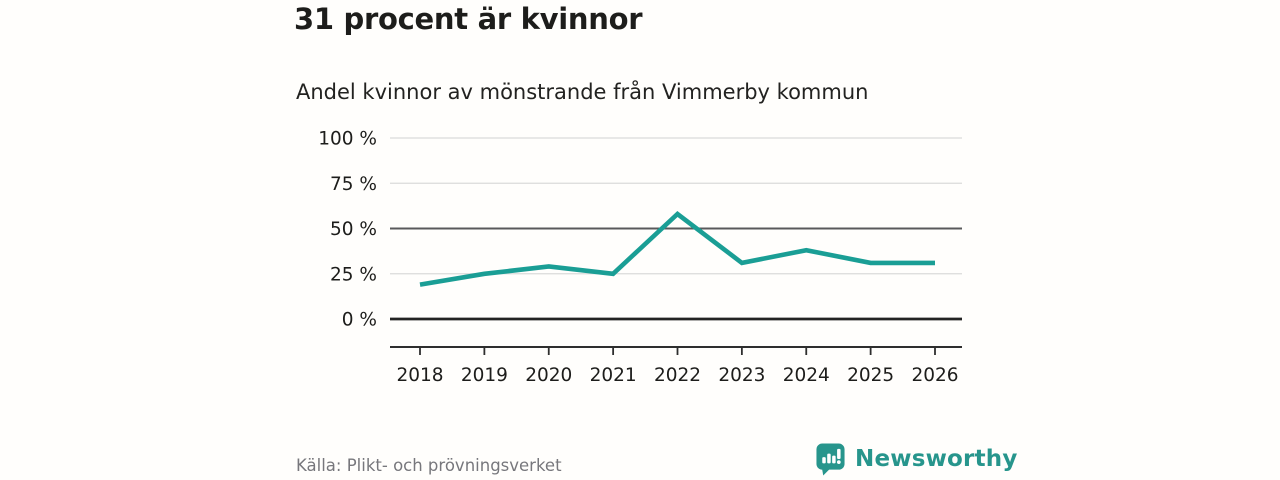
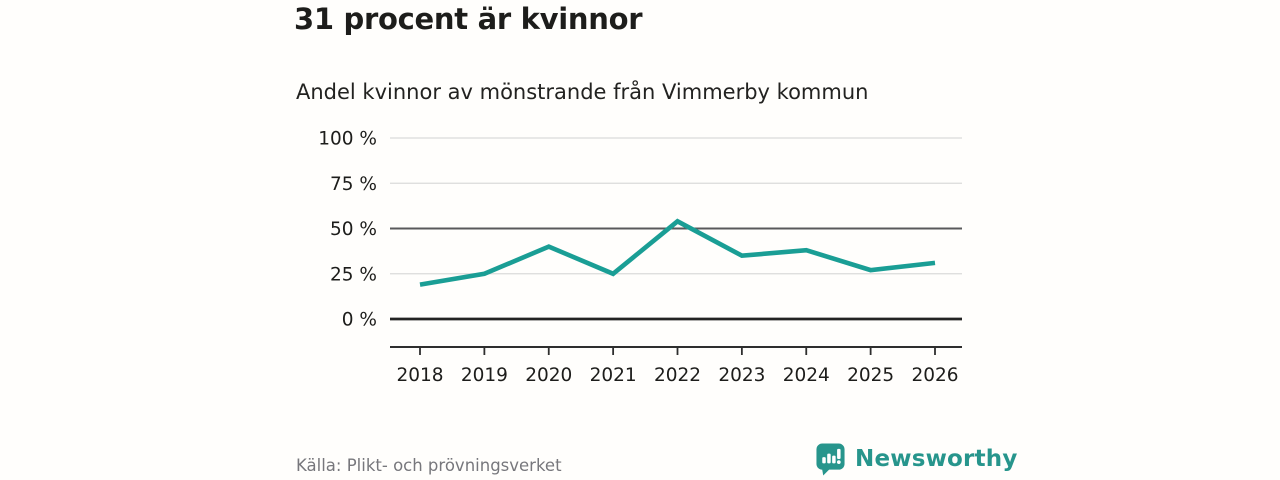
2020: 29% -> 40%
2022: 58% -> 54%
2023: 31% -> 35%
2025: 31% -> 27%
